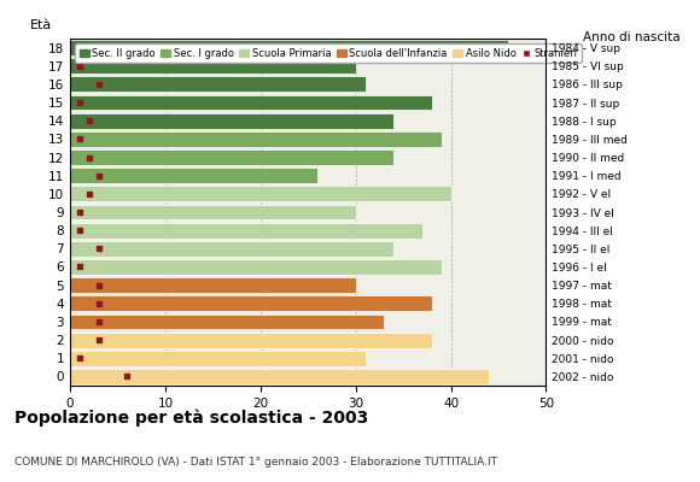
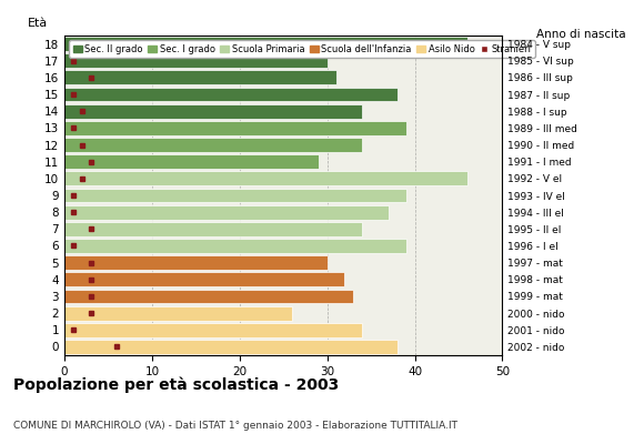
11: 26 -> 29
10: 40 -> 46
9: 30 -> 39
4: 38 -> 32
2: 38 -> 26
1: 31 -> 34
0: 44 -> 38
